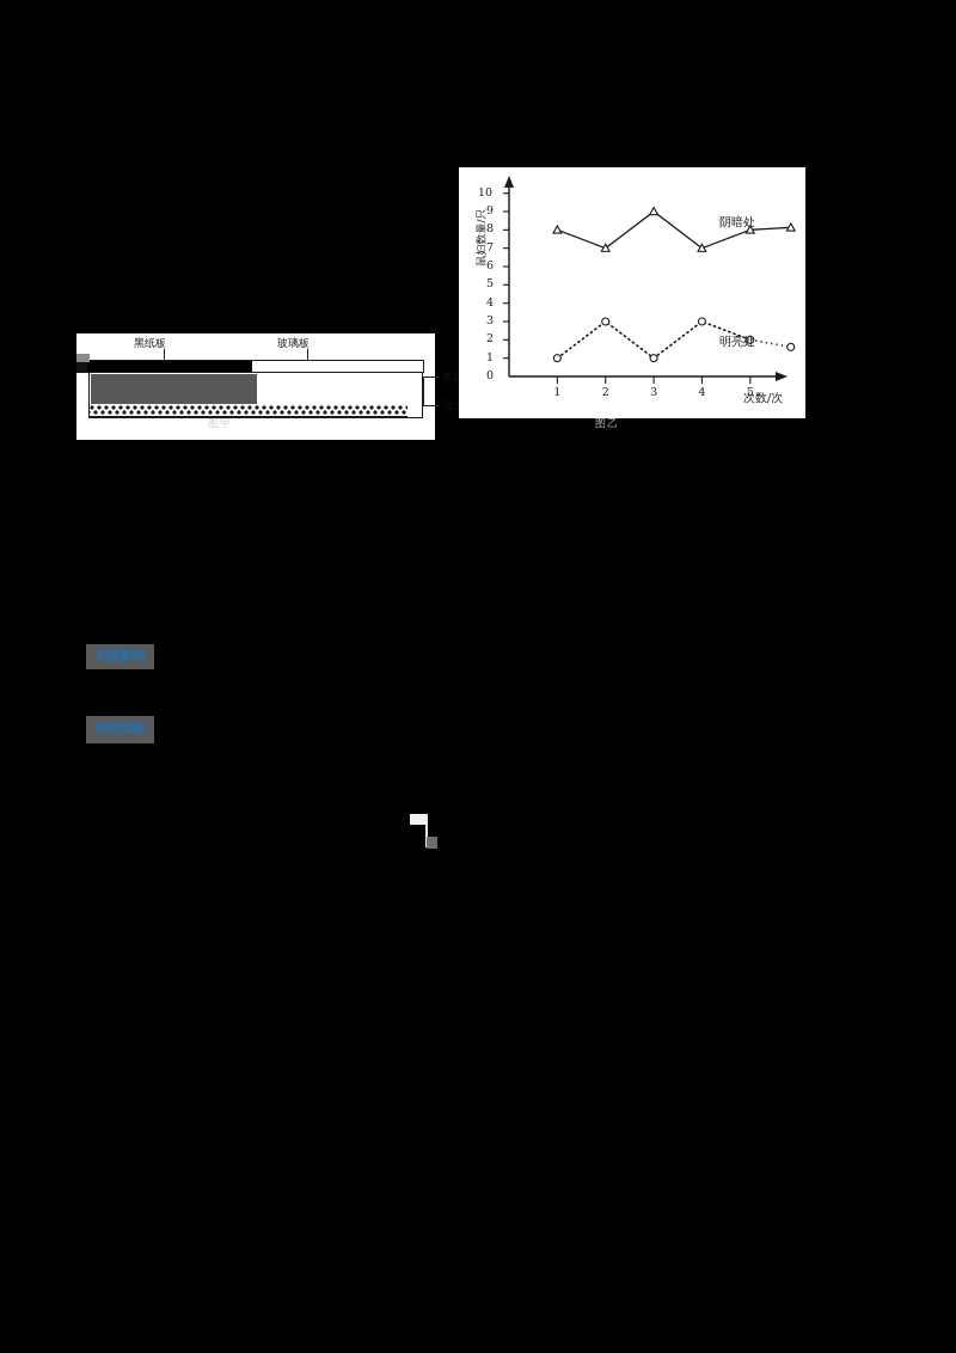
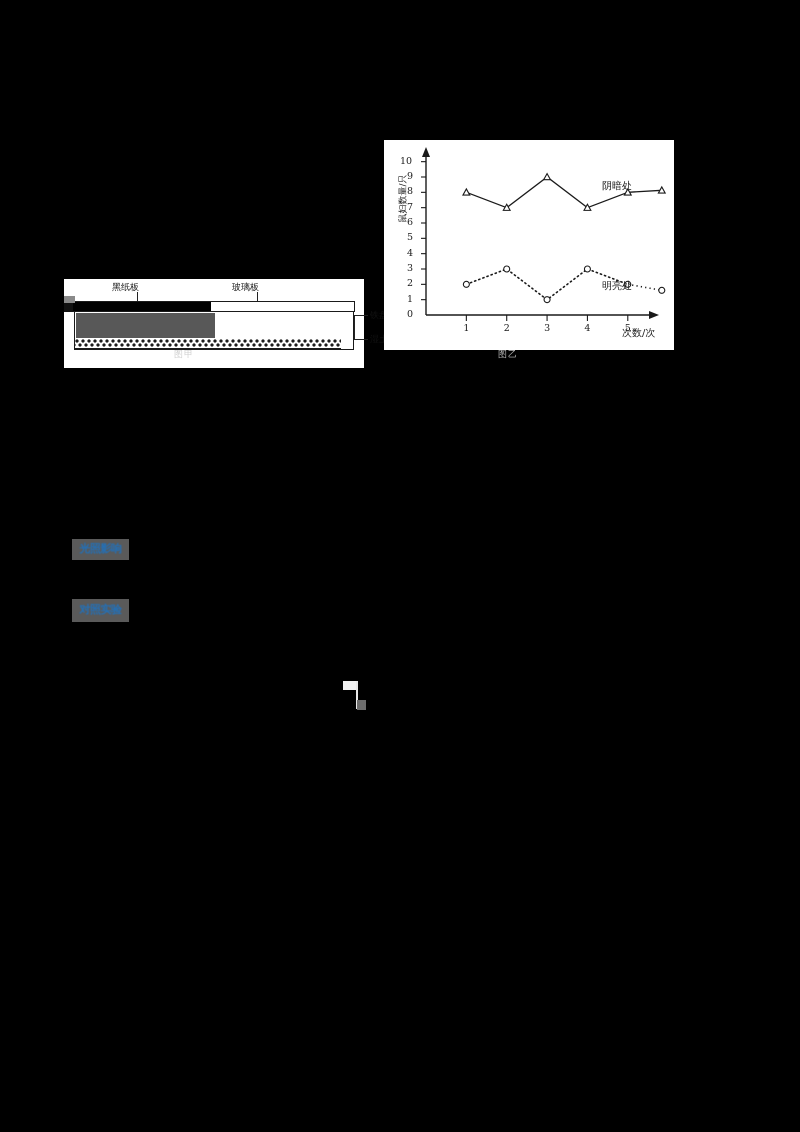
明亮处/1: 1 -> 2
